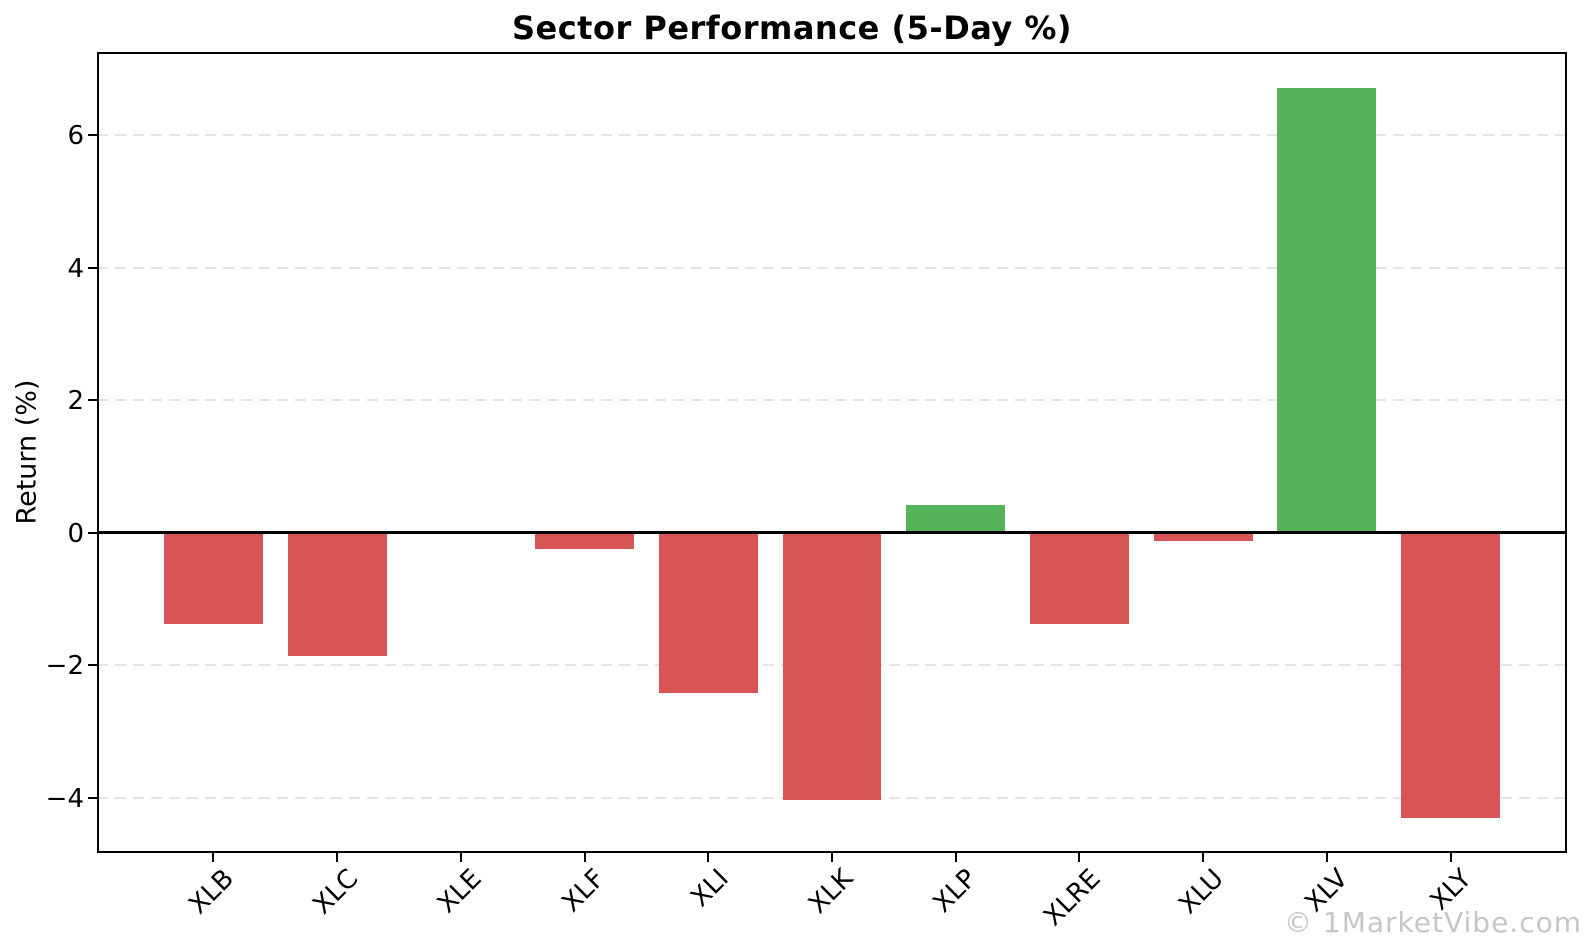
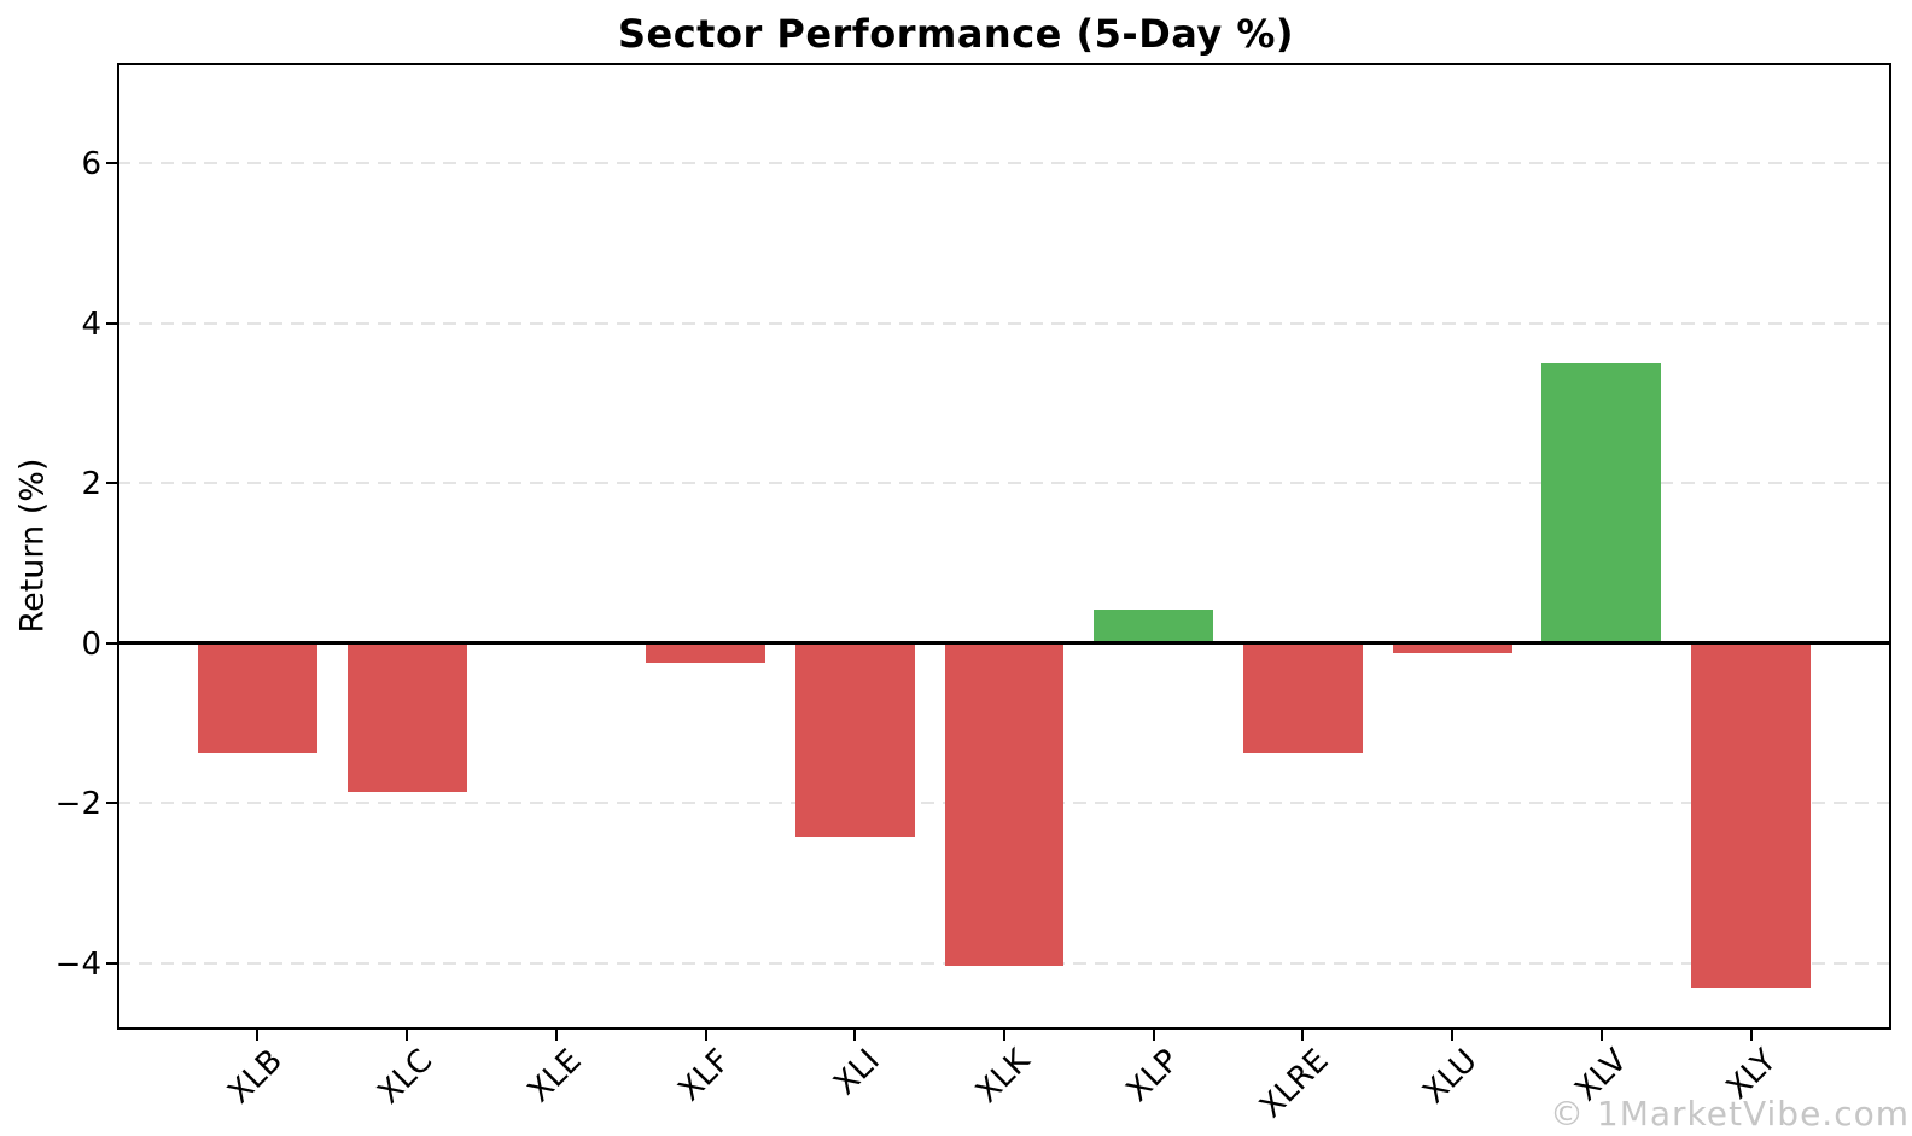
XLV: 6.7 -> 3.5
